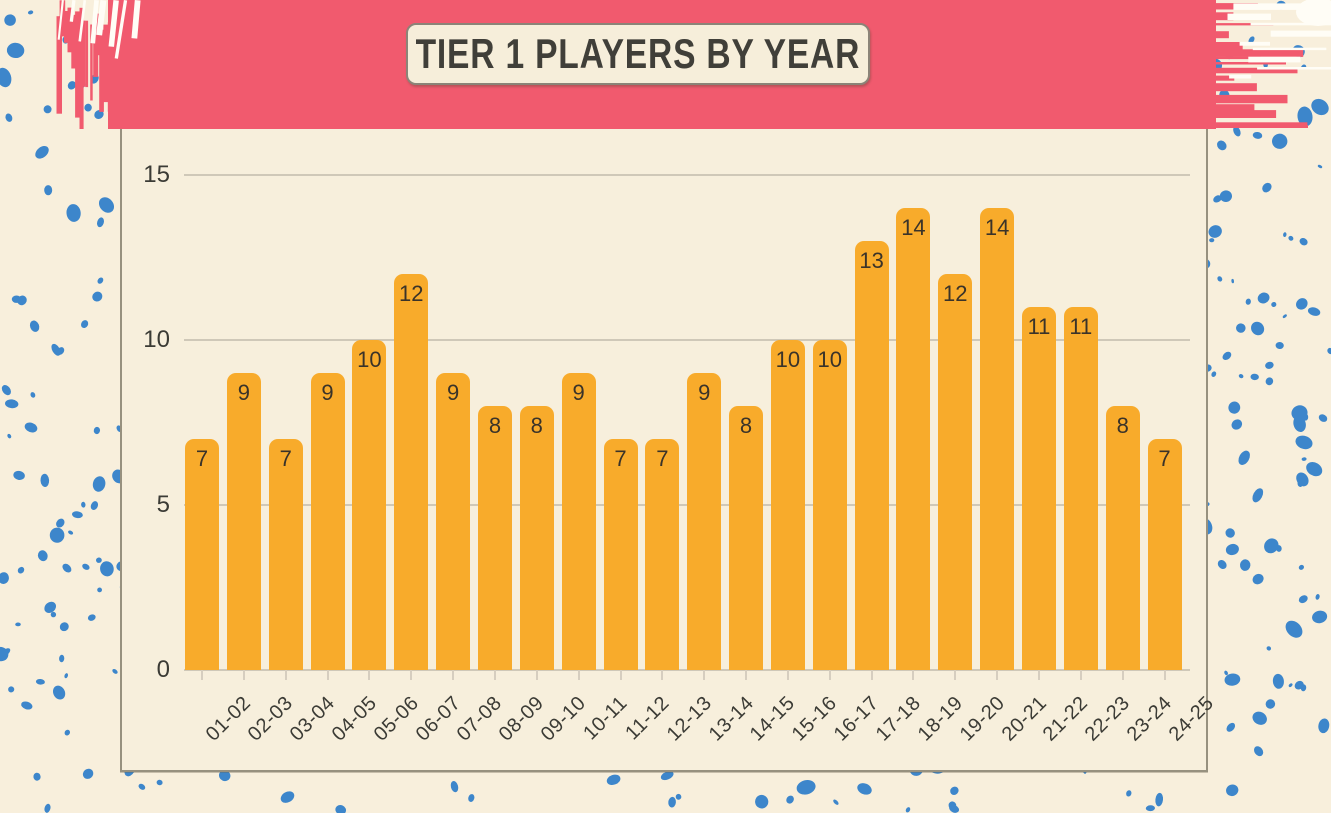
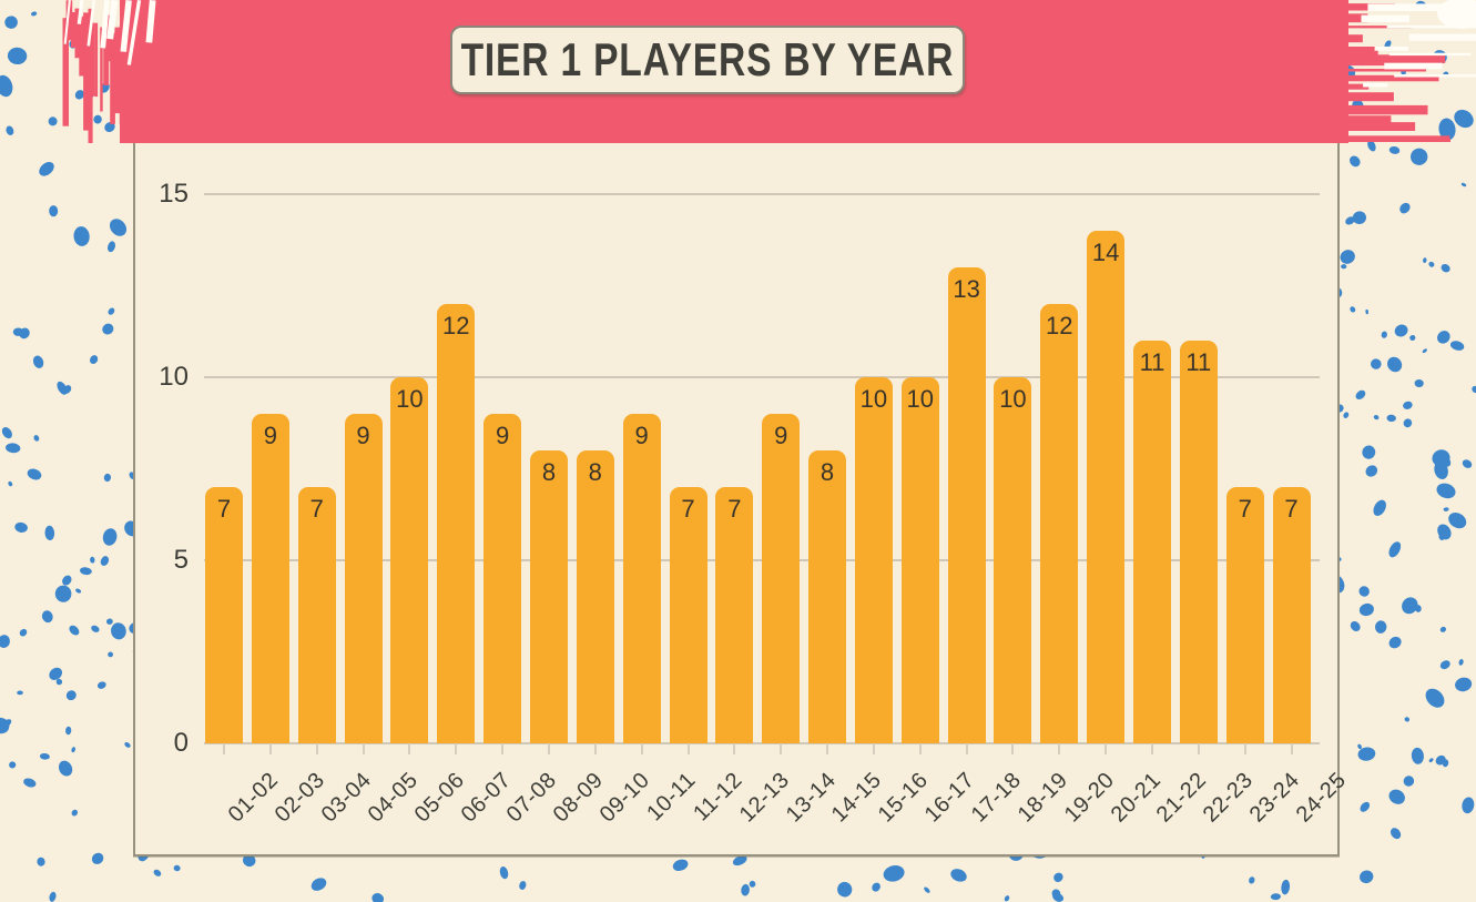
18-19: 14 -> 10
23-24: 8 -> 7
